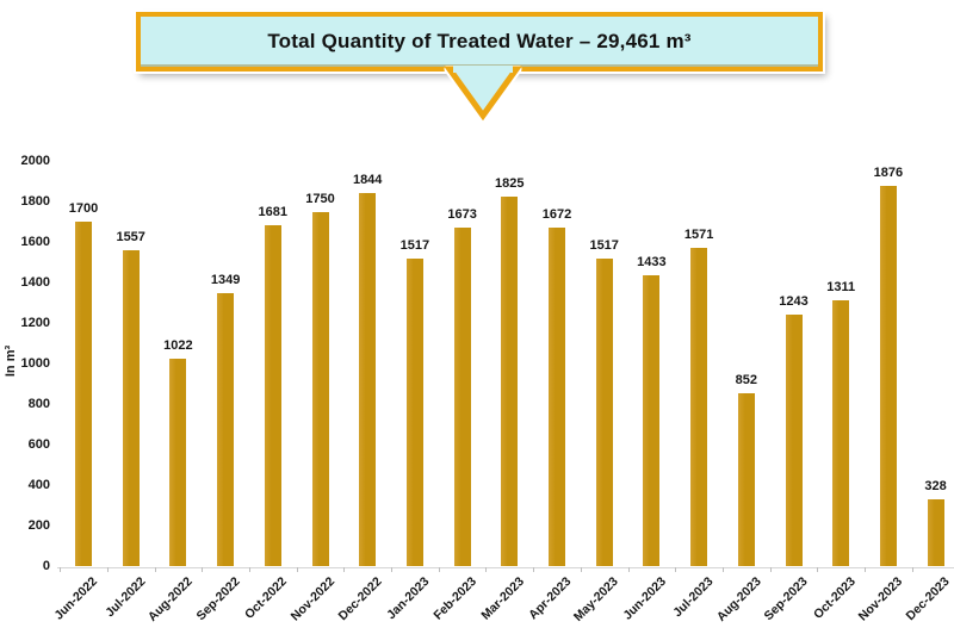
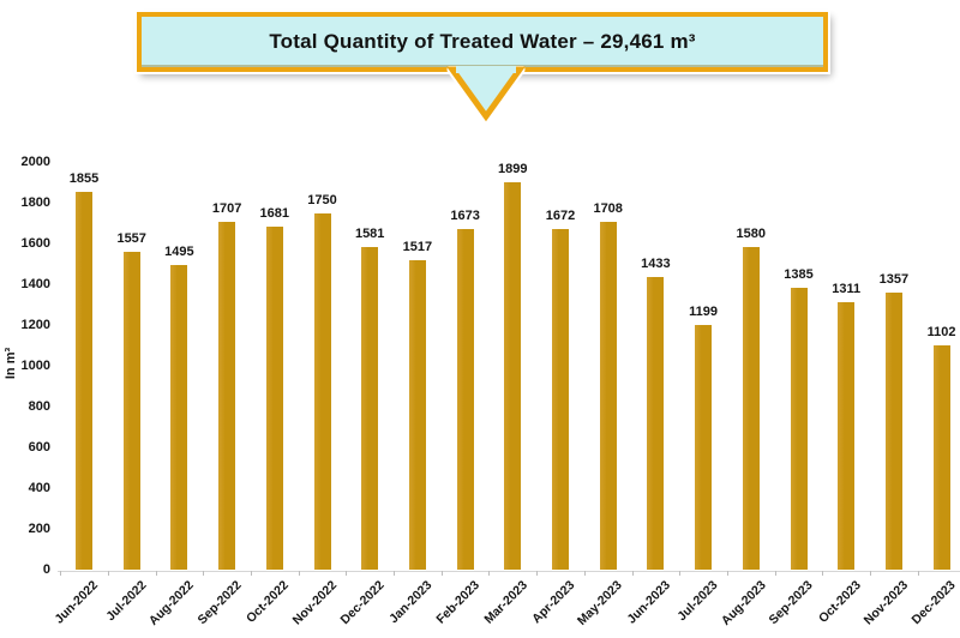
Jun-2022: 1700 -> 1855
Aug-2022: 1022 -> 1495
Sep-2022: 1349 -> 1707
Dec-2022: 1844 -> 1581
Mar-2023: 1825 -> 1899
May-2023: 1517 -> 1708
Jul-2023: 1571 -> 1199
Aug-2023: 852 -> 1580
Sep-2023: 1243 -> 1385
Nov-2023: 1876 -> 1357
Dec-2023: 328 -> 1102
